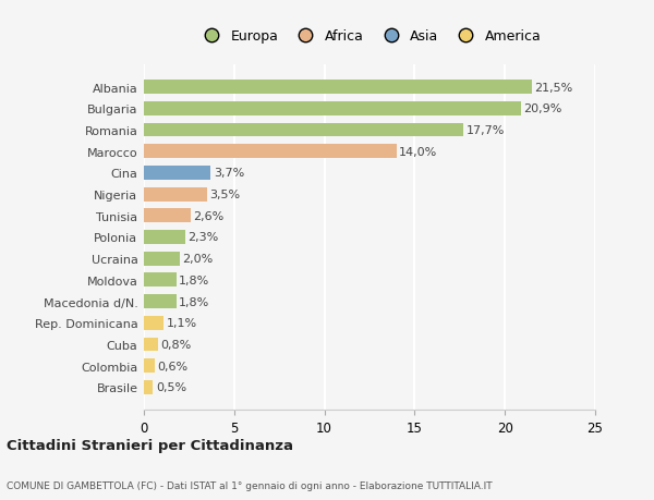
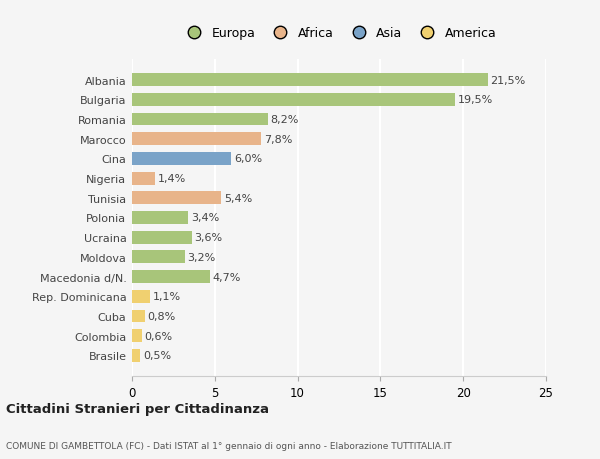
Bulgaria: 20,9% -> 19,5%
Romania: 17,7% -> 8,2%
Marocco: 14,0% -> 7,8%
Cina: 3,7% -> 6,0%
Nigeria: 3,5% -> 1,4%
Tunisia: 2,6% -> 5,4%
Polonia: 2,3% -> 3,4%
Ucraina: 2,0% -> 3,6%
Moldova: 1,8% -> 3,2%
Macedonia d/N.: 1,8% -> 4,7%
